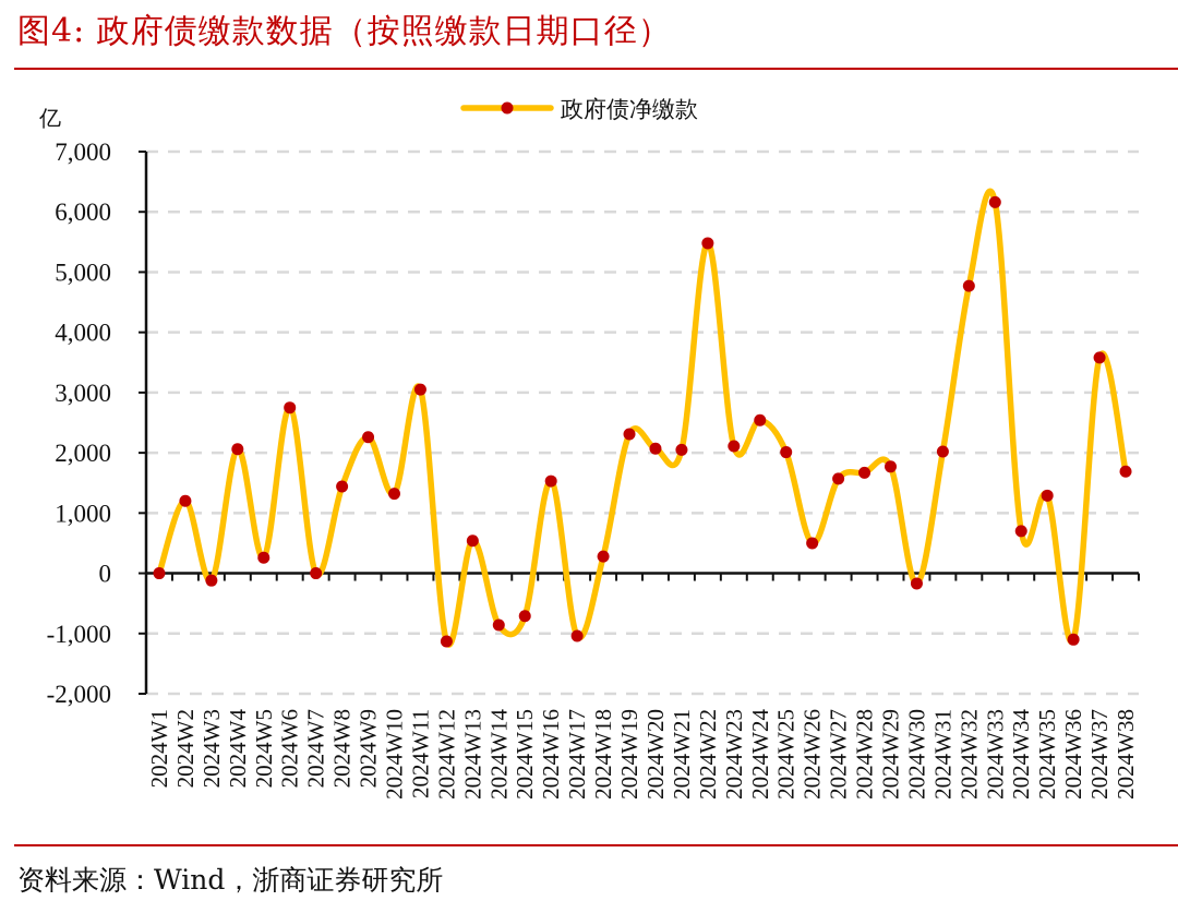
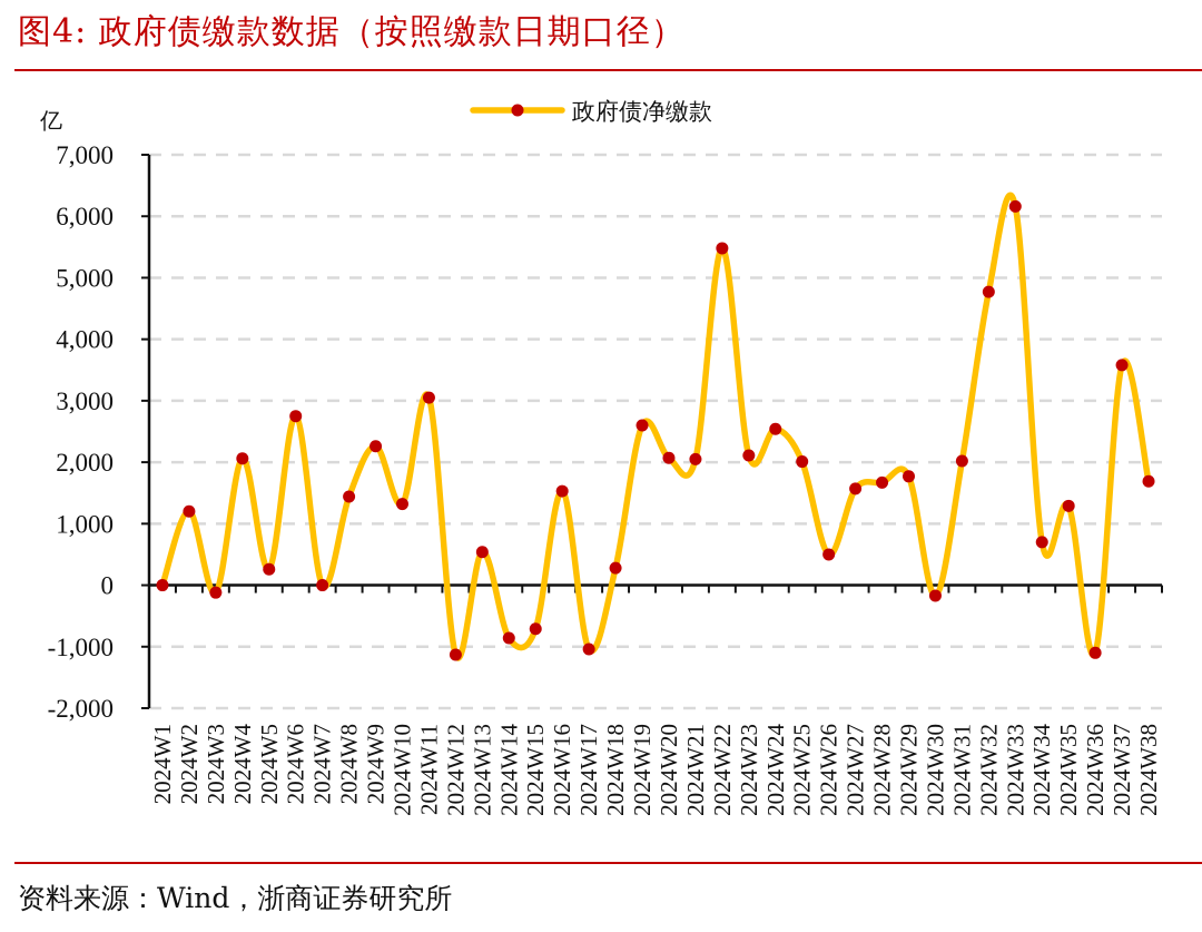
2024W19: 2300 -> 2600
